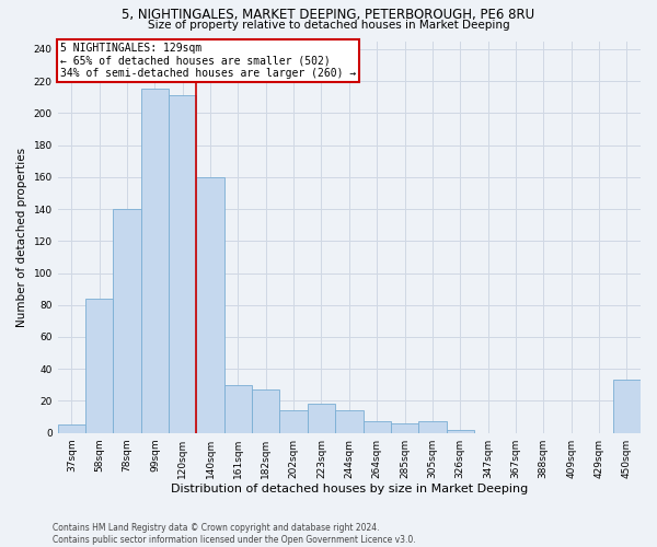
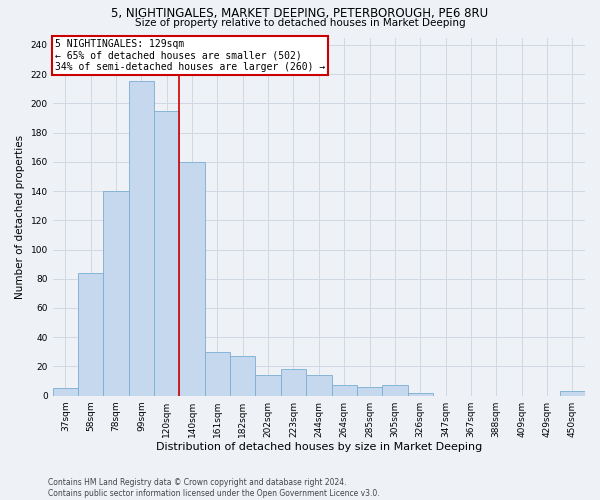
120sqm: 211 -> 195
450sqm: 33 -> 3
